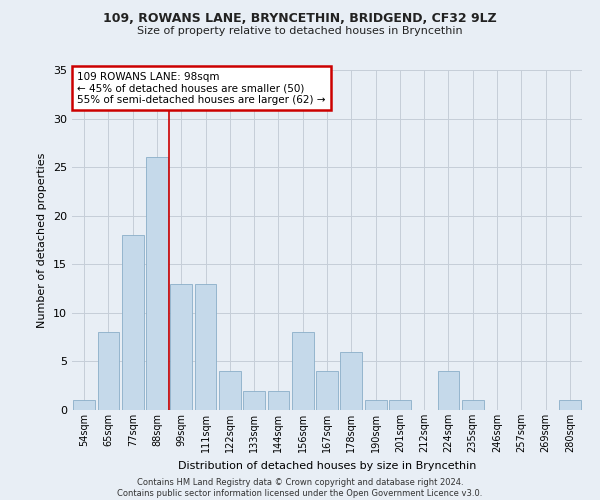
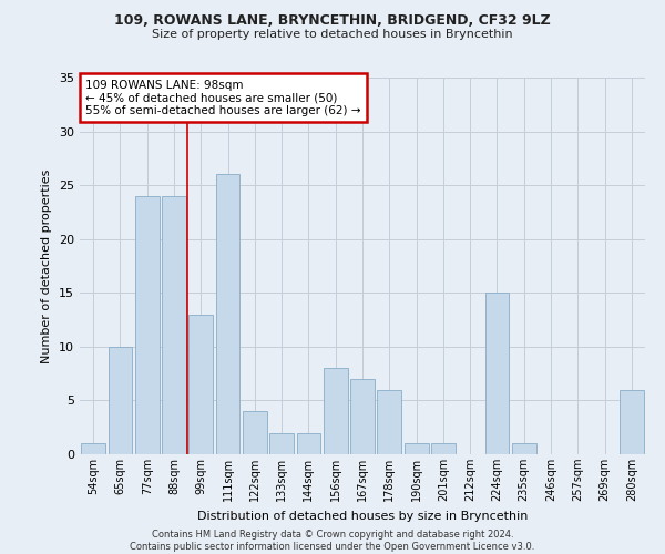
65sqm: 8 -> 10
77sqm: 18 -> 24
88sqm: 26 -> 24
111sqm: 13 -> 26
167sqm: 4 -> 7
224sqm: 4 -> 15
280sqm: 1 -> 6
